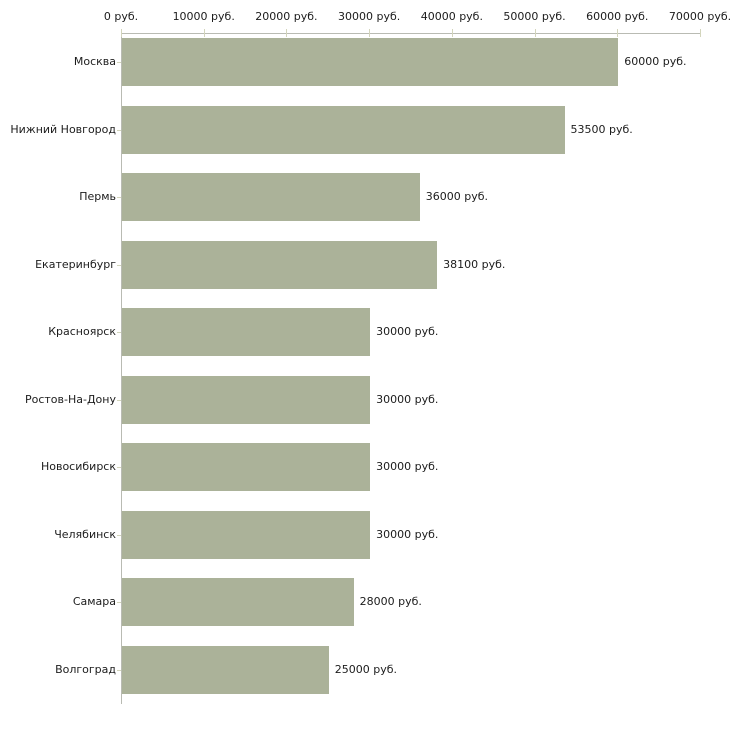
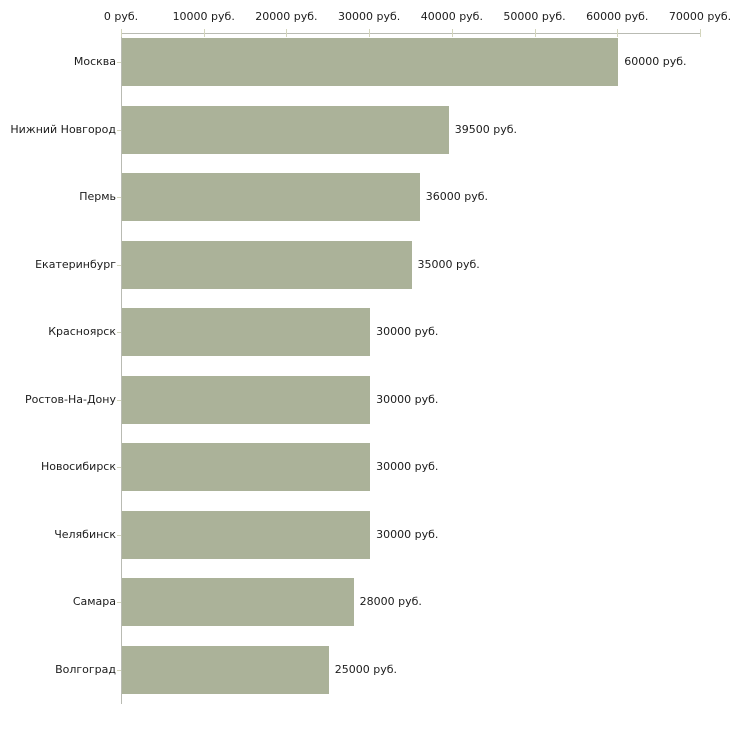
Нижний Новгород: 53500 -> 39500
Екатеринбург: 38100 -> 35000
